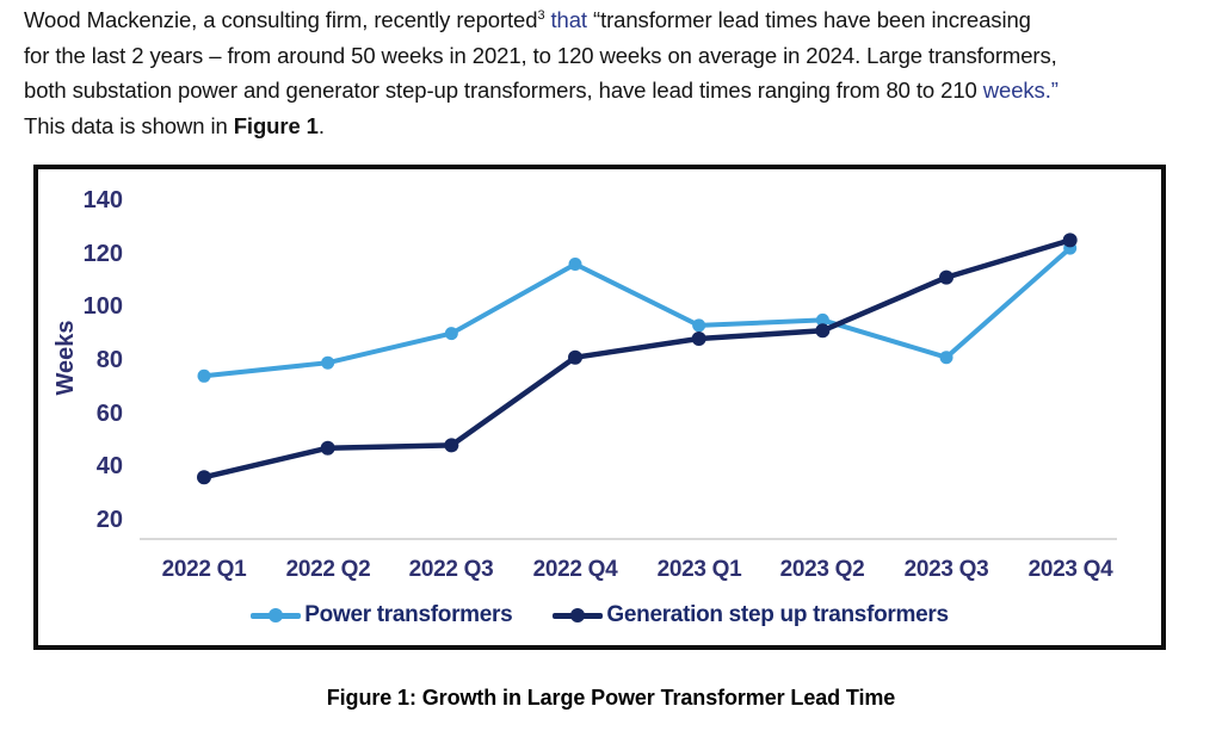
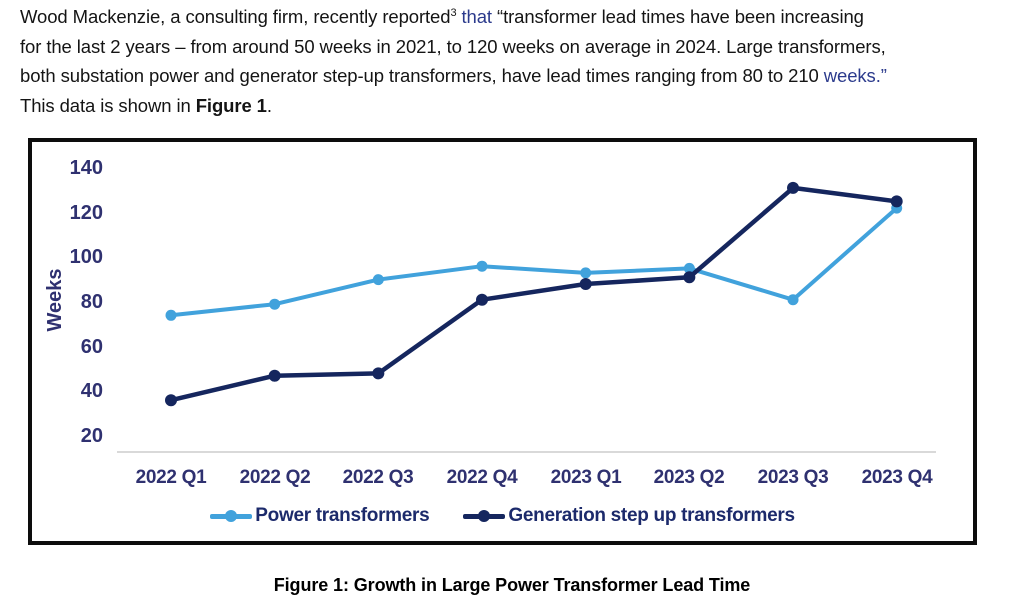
Power transformers/2022 Q4: 116 -> 96
Generation step up transformers/2023 Q3: 111 -> 131
